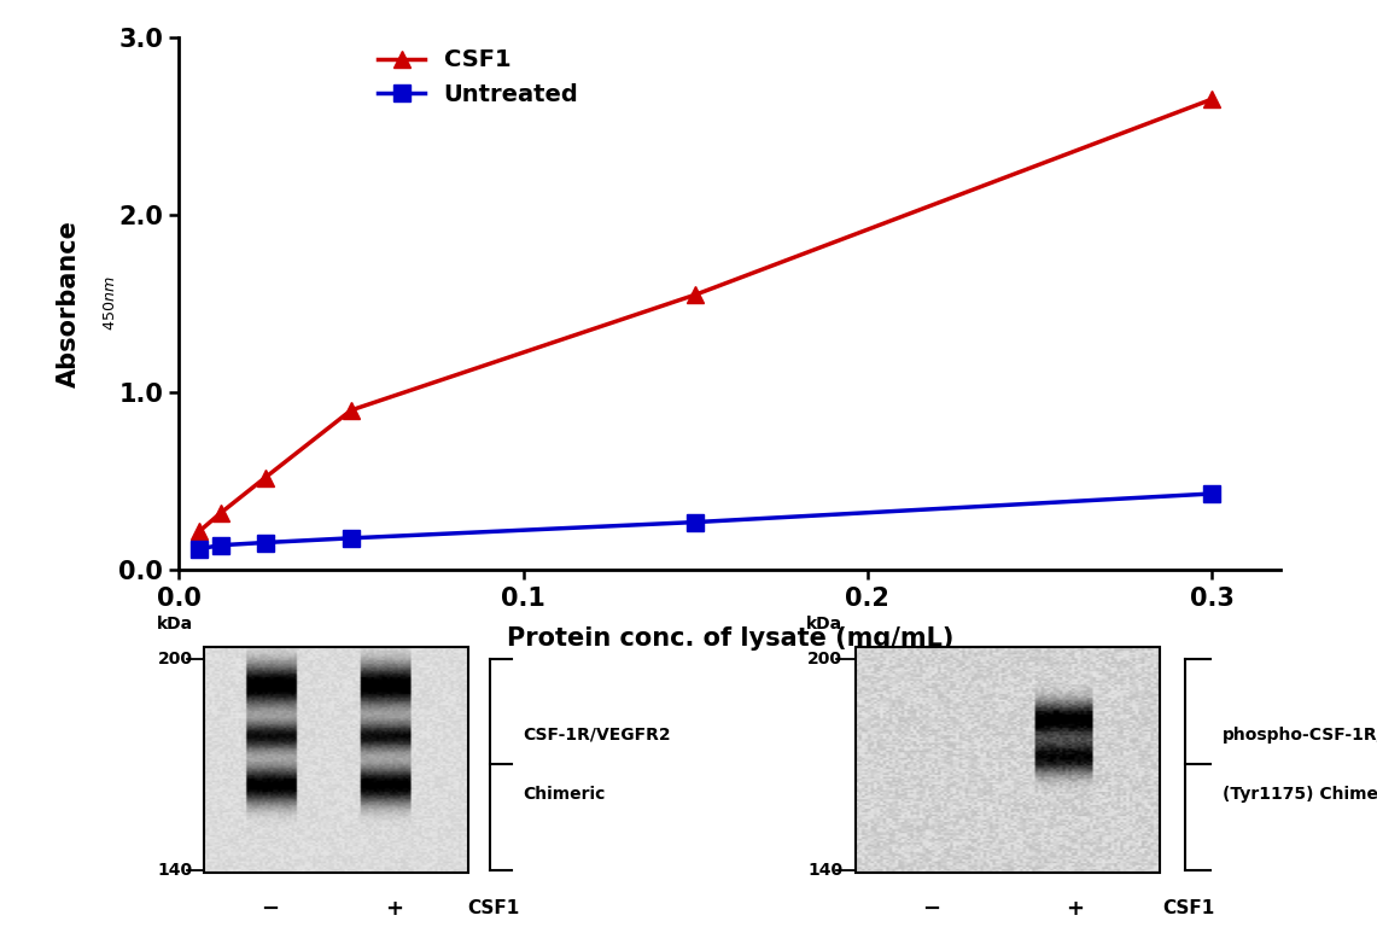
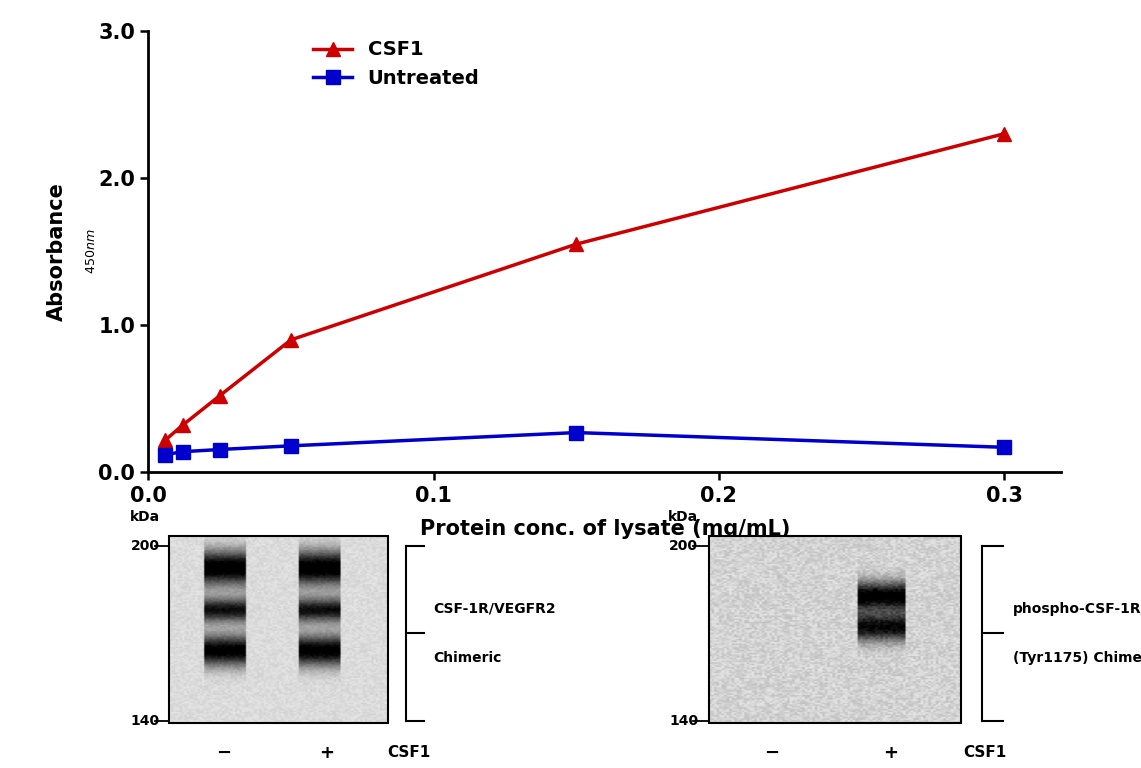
CSF1/0.3: 2.65 -> 2.30
Untreated/0.3: 0.43 -> 0.17
